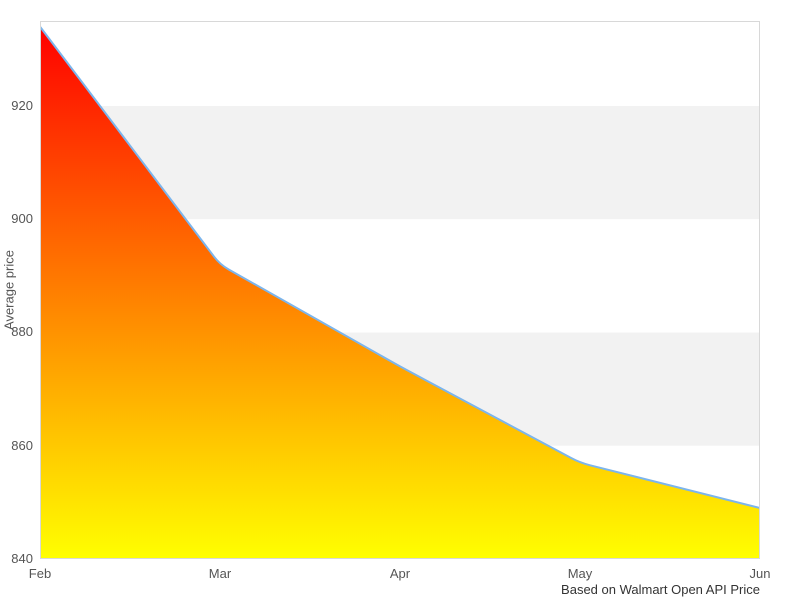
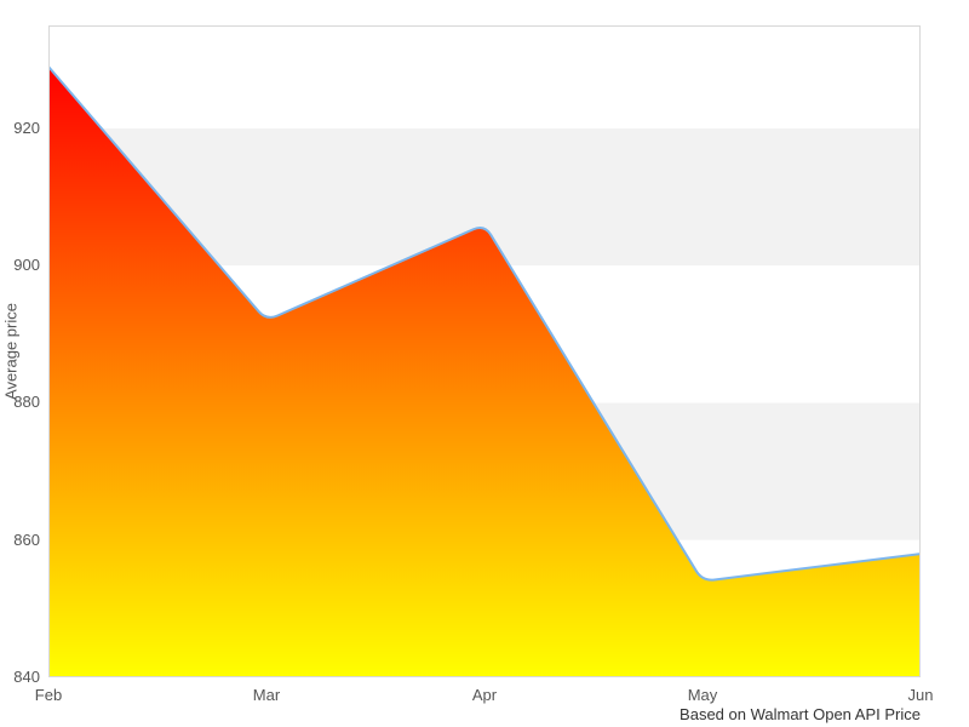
Feb: 934 -> 929
Apr: 874 -> 906
May: 857 -> 854
Jun: 849 -> 858
